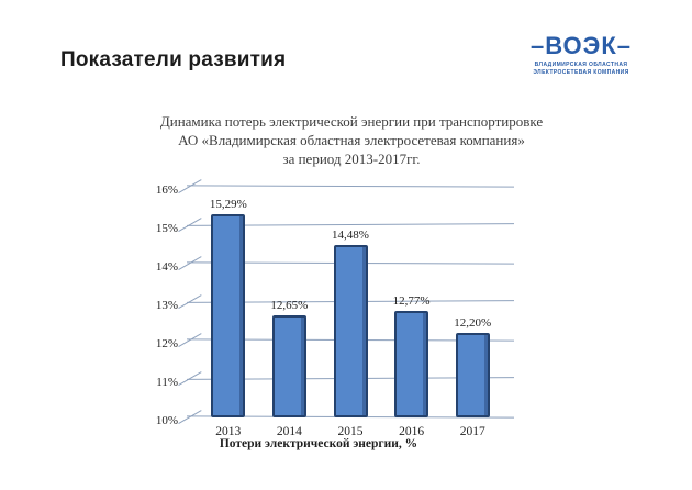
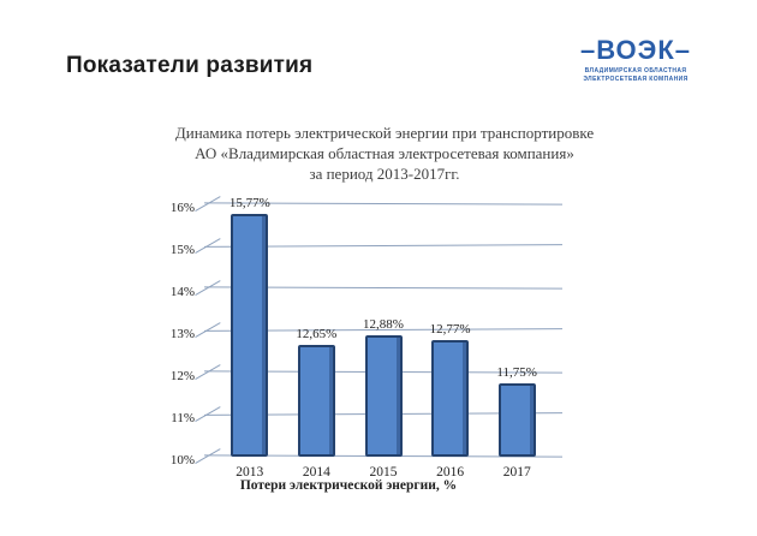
2013: 15,29% -> 15,77%
2015: 14,48% -> 12,88%
2017: 12,20% -> 11,75%
